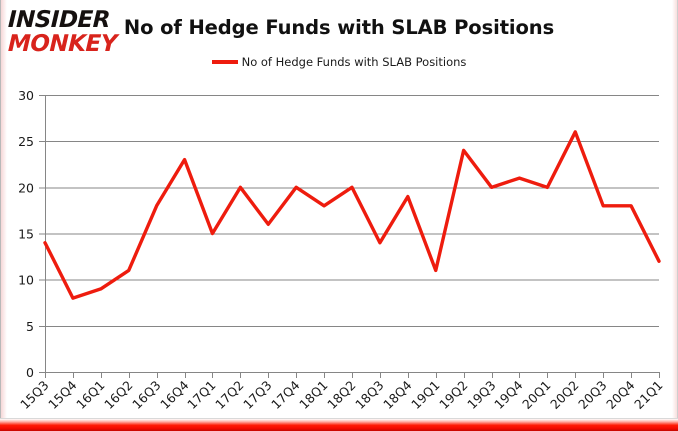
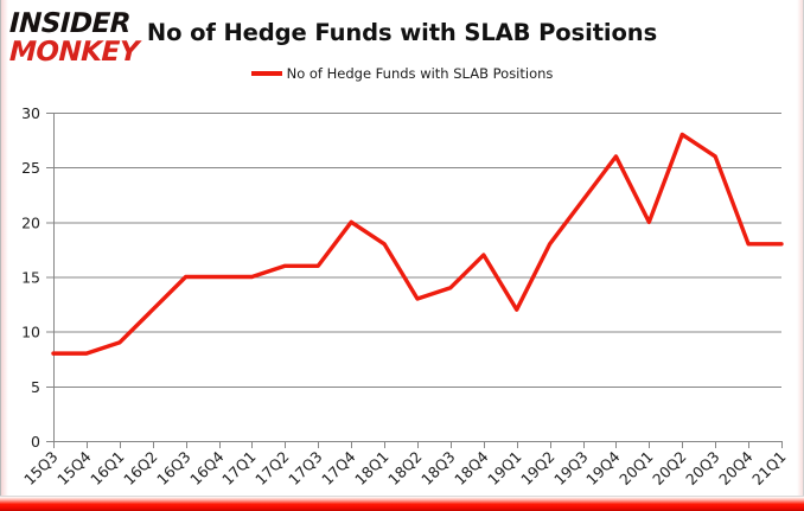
15Q3: 14 -> 8
16Q2: 11 -> 12
16Q3: 18 -> 15
16Q4: 23 -> 15
17Q2: 20 -> 16
18Q2: 20 -> 13
18Q4: 19 -> 17
19Q1: 11 -> 12
19Q2: 24 -> 18
19Q3: 20 -> 22
19Q4: 21 -> 26
20Q2: 26 -> 28
20Q3: 18 -> 26
21Q1: 12 -> 18
